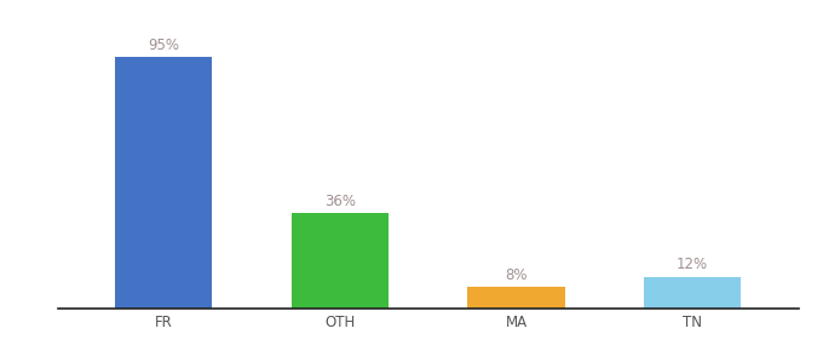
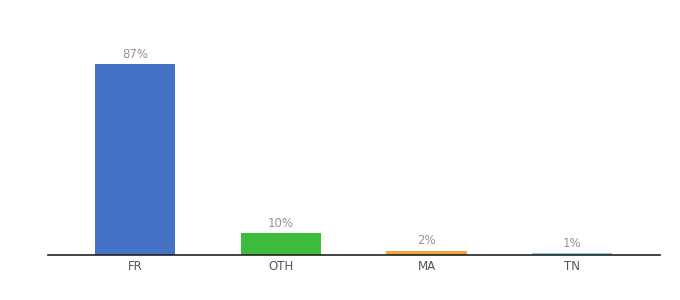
FR: 95% -> 87%
OTH: 36% -> 10%
MA: 8% -> 2%
TN: 12% -> 1%
